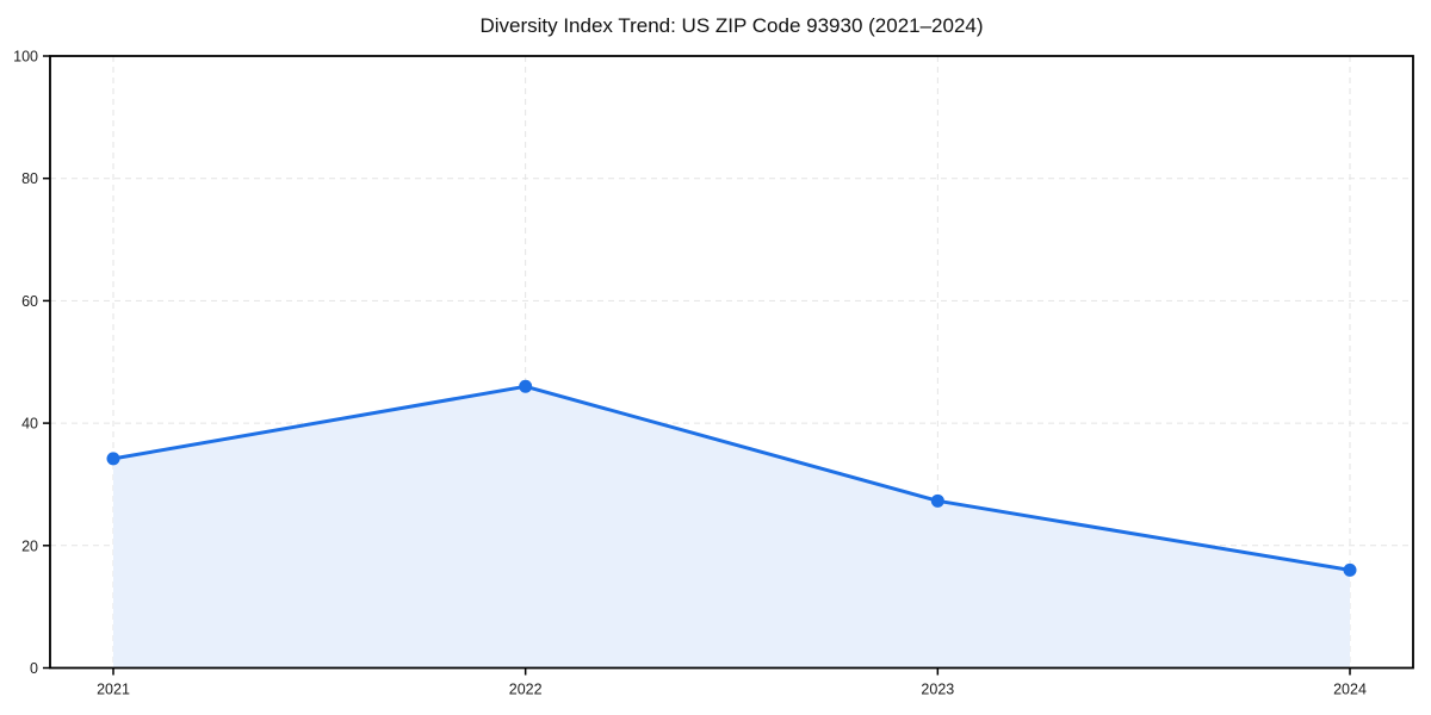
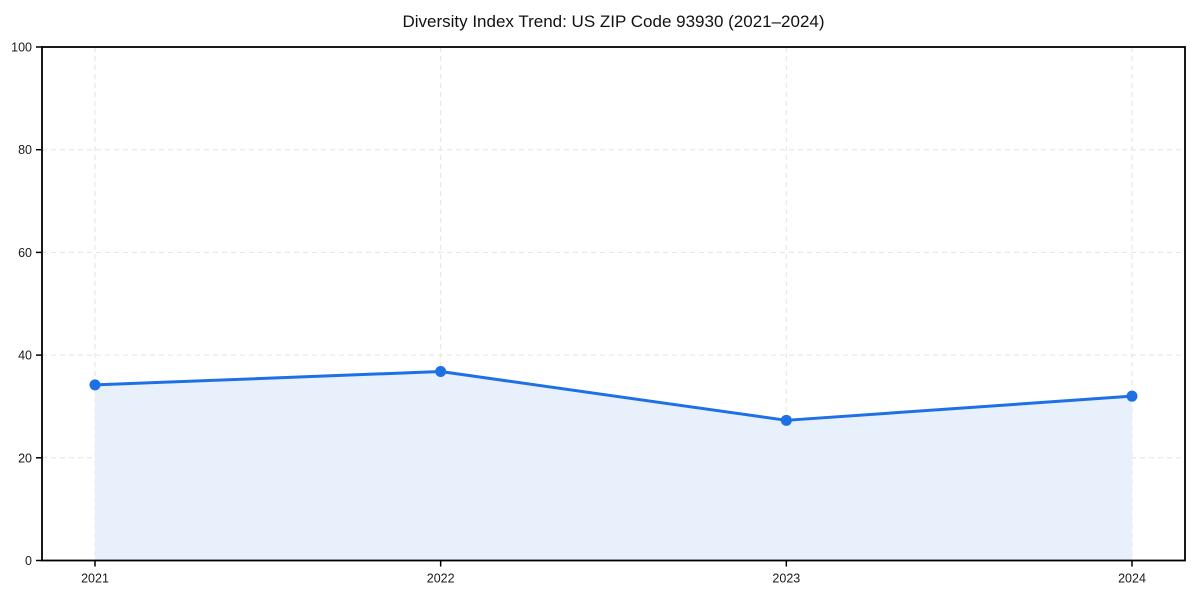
2022: 46 -> 37
2024: 16 -> 32
